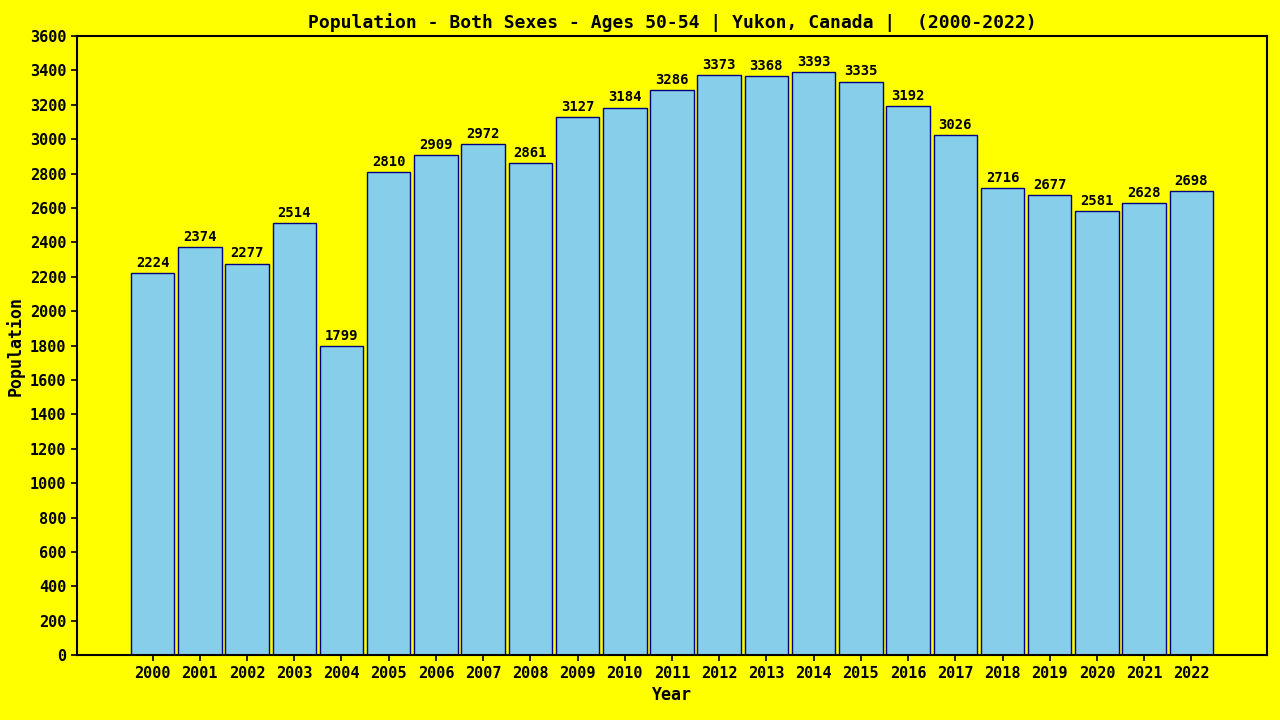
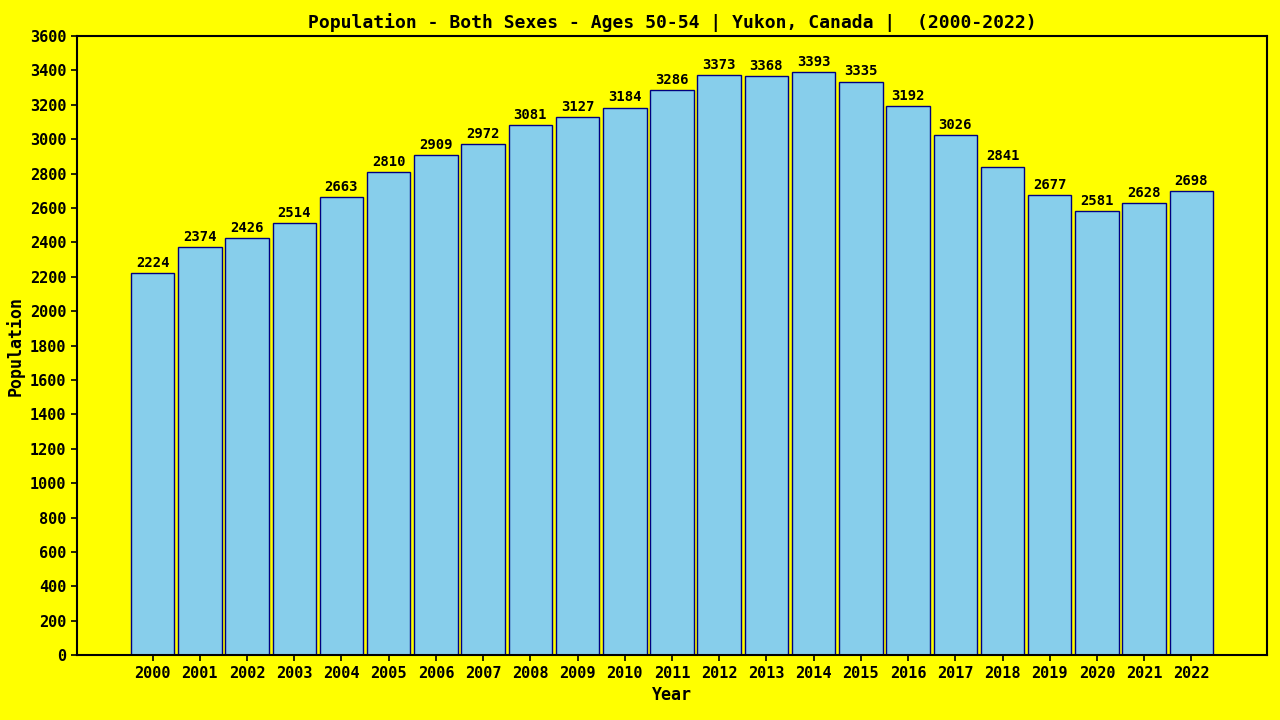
2002: 2277 -> 2426
2004: 1799 -> 2663
2008: 2861 -> 3081
2018: 2716 -> 2841
